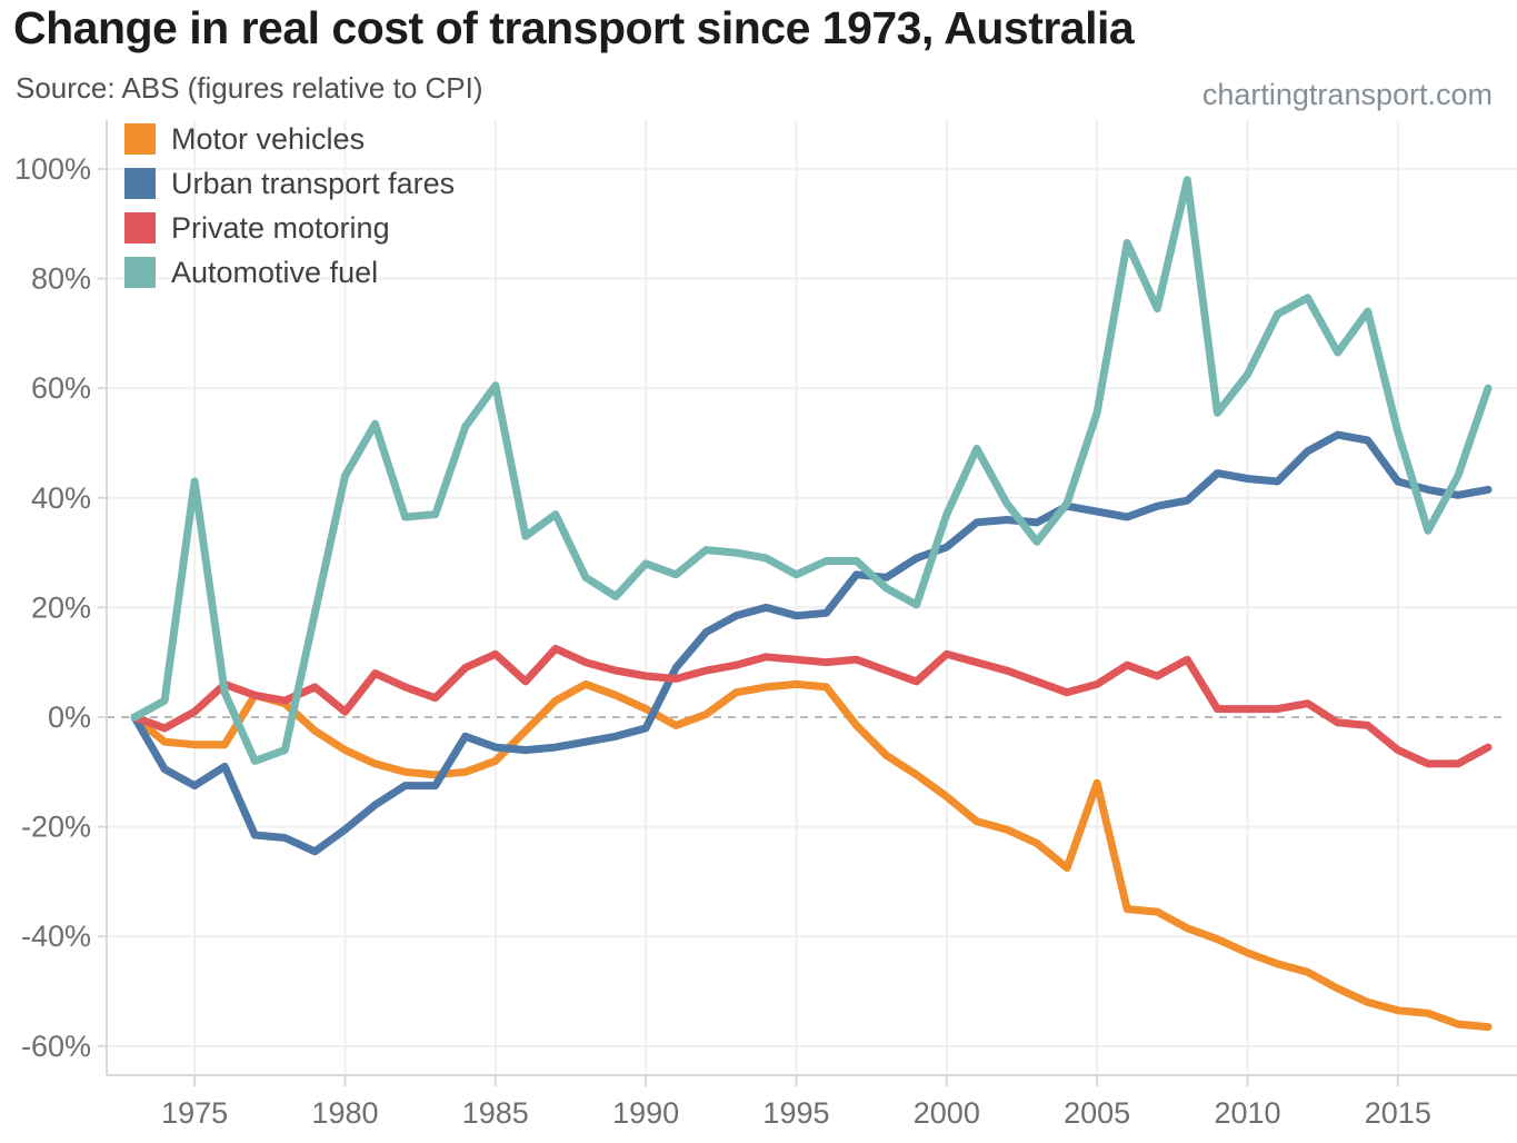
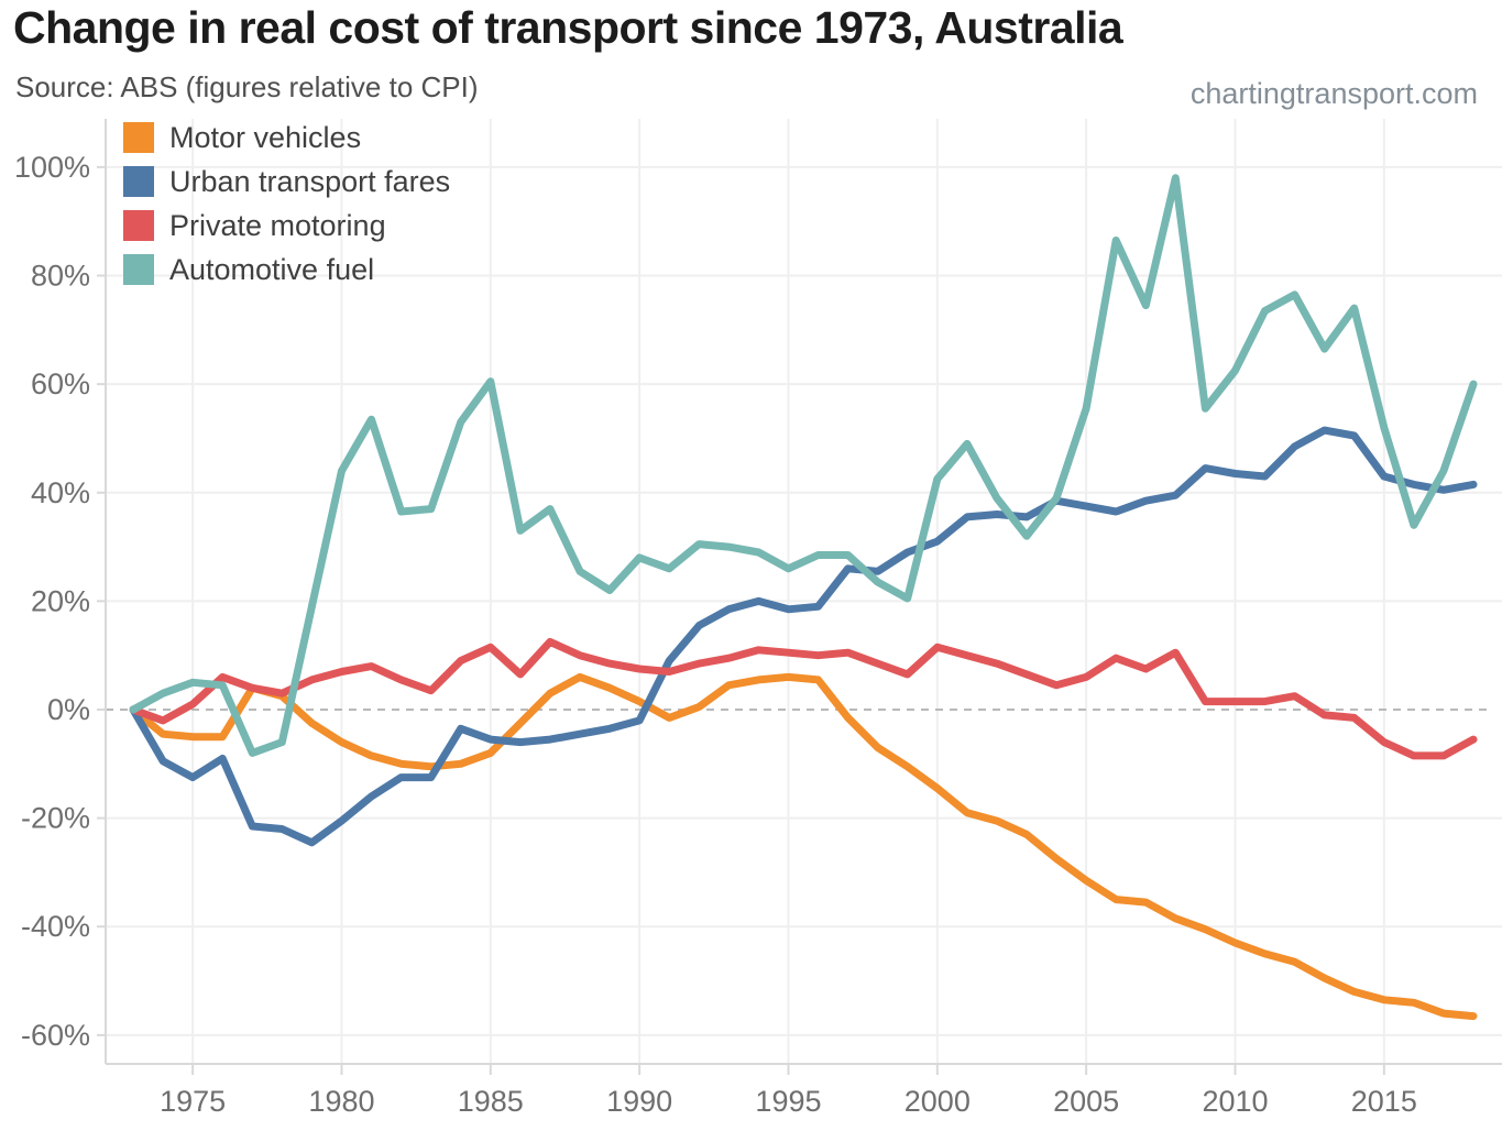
Automotive fuel/1975: 43% -> 5%
Private motoring/1980: 1% -> 7%
Automotive fuel/2000: 37% -> 42%
Motor vehicles/2005: -12% -> -32%
